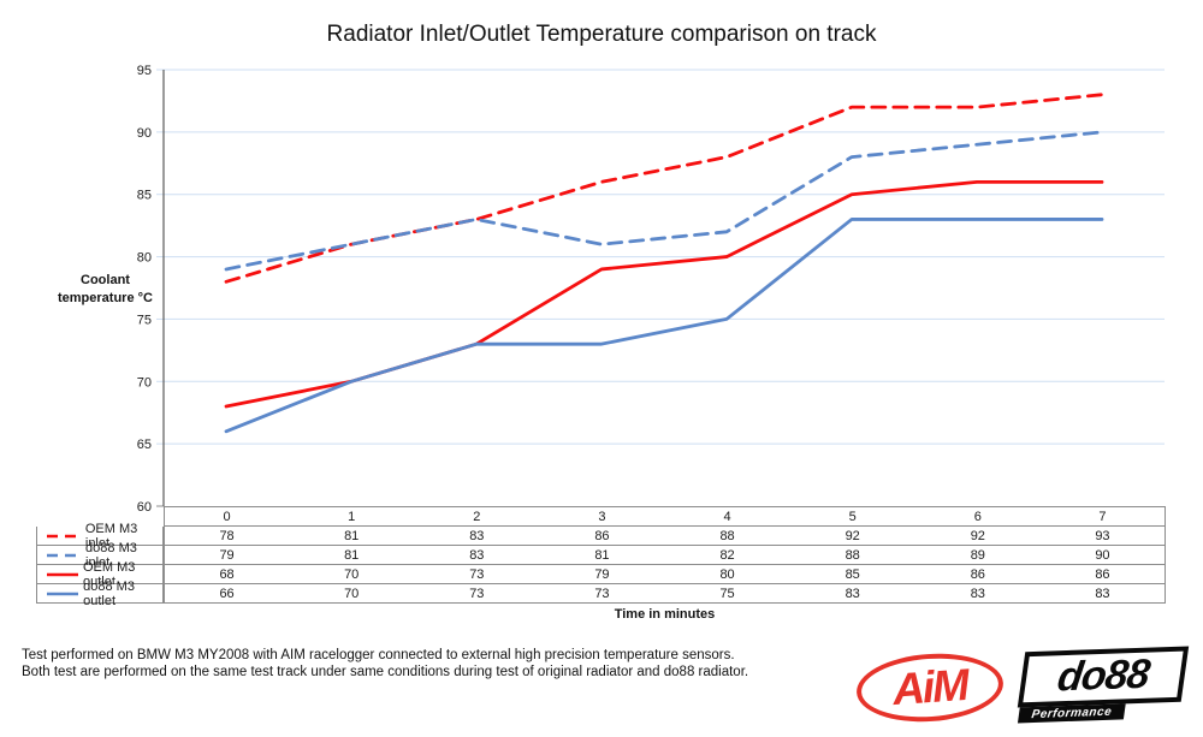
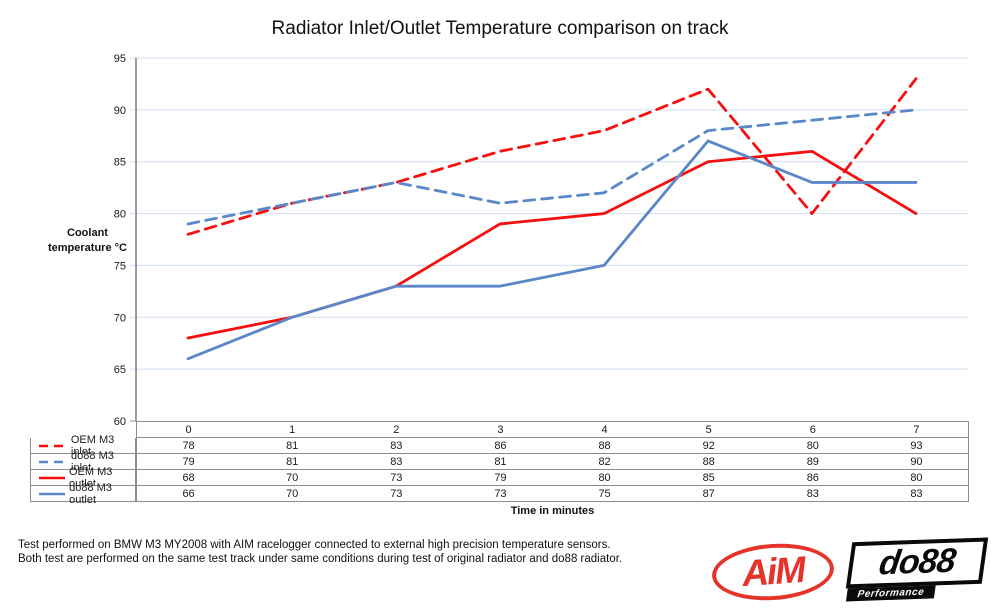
do88 M3 outlet/5: 83 -> 87
OEM M3 inlet/6: 92 -> 80
OEM M3 outlet/7: 86 -> 80
